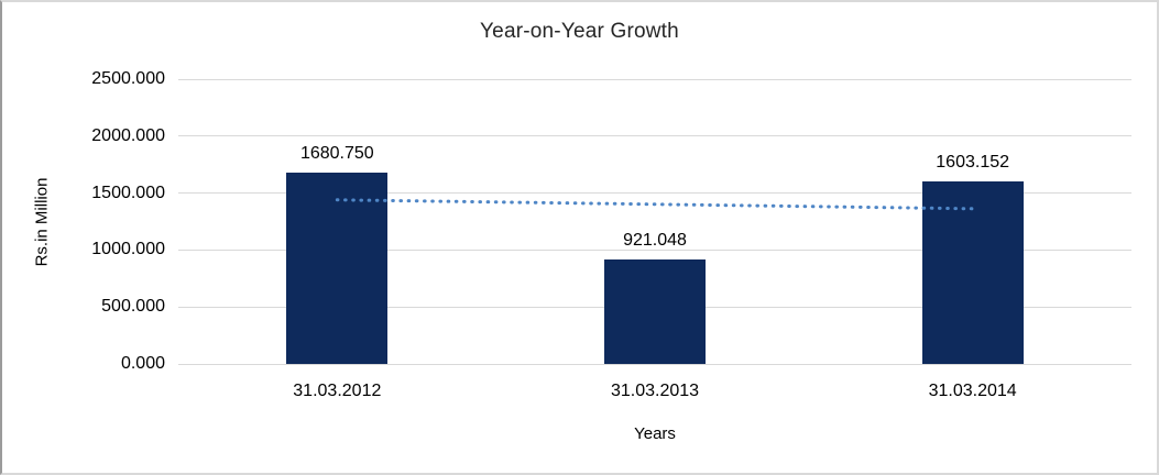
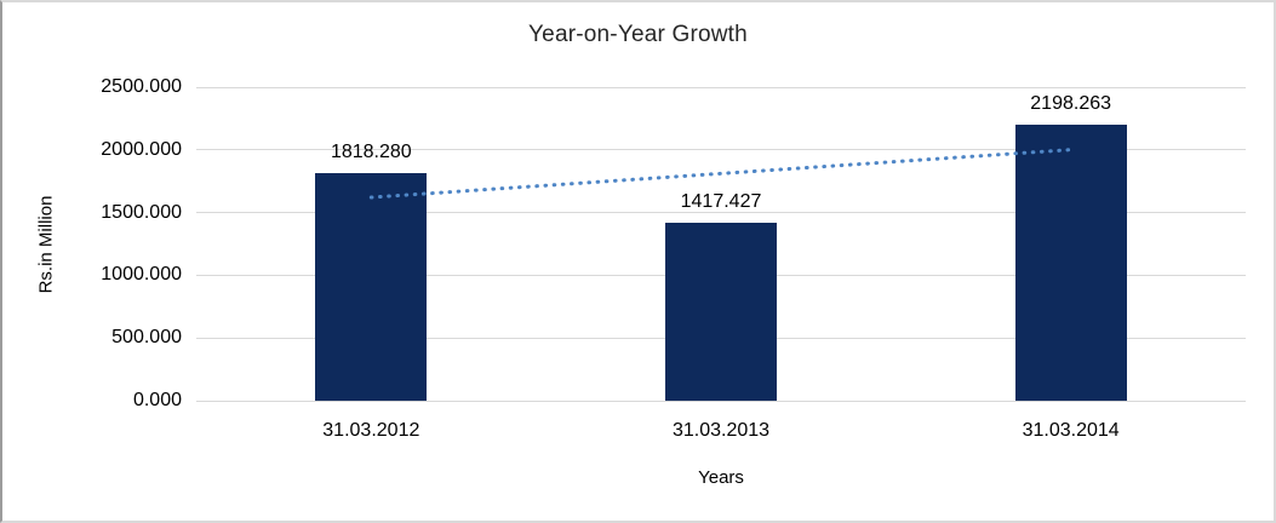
31.03.2012: 1680.750 -> 1818.280
31.03.2013: 921.048 -> 1417.427
31.03.2014: 1603.152 -> 2198.263
